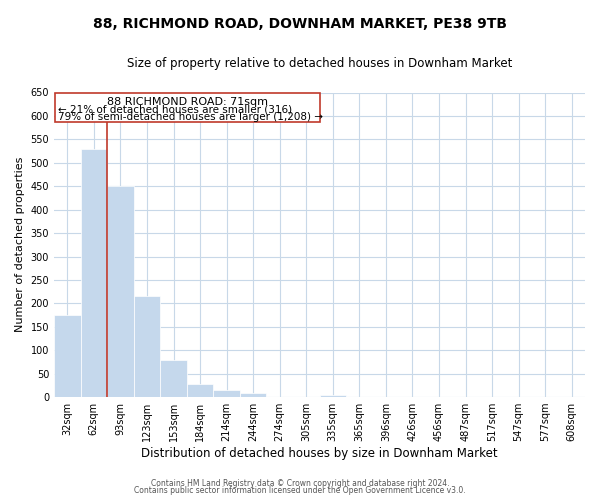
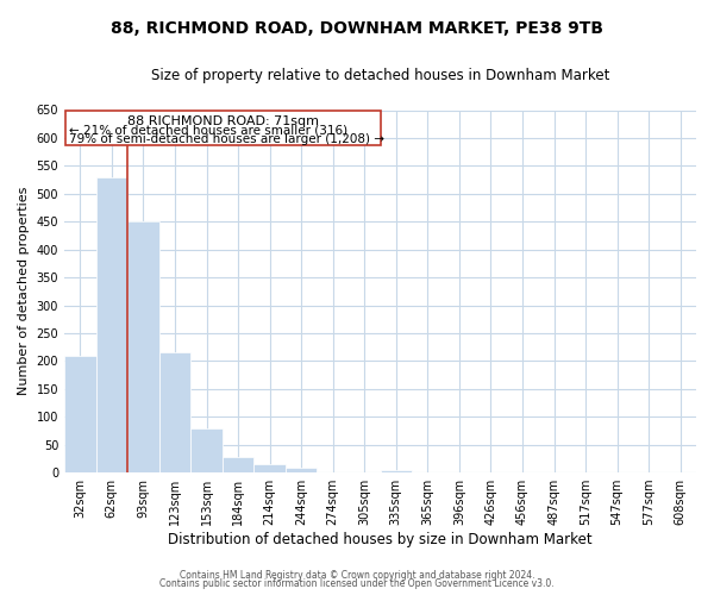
32sqm: 175 -> 210
